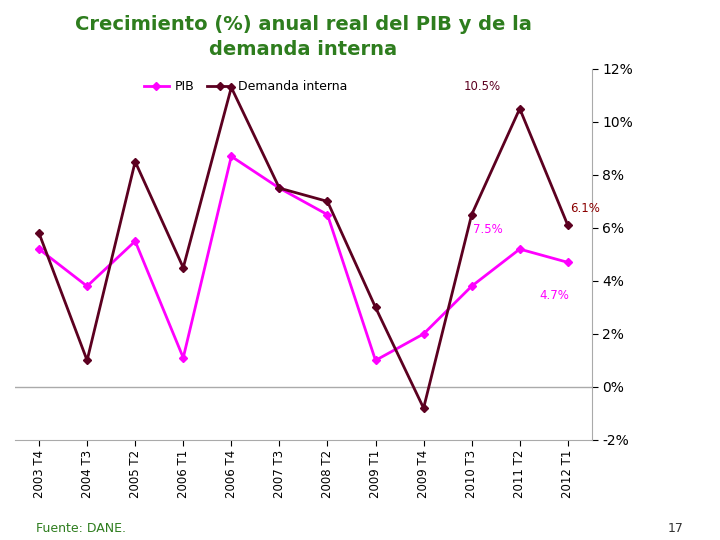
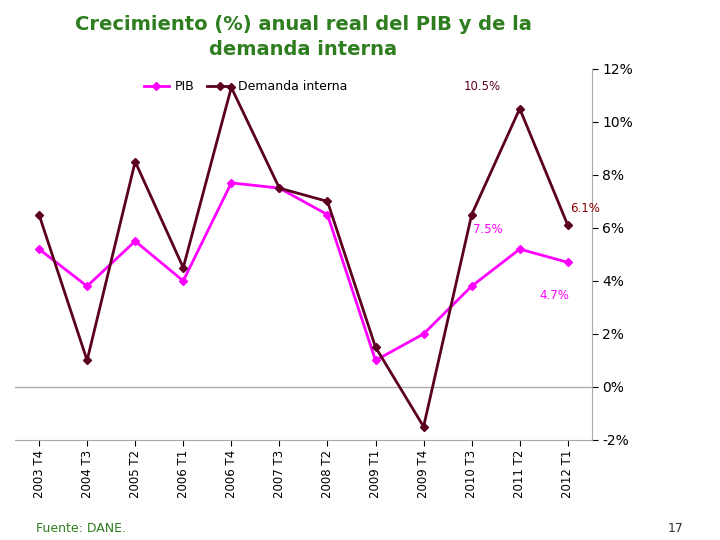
Demanda interna/2003 T4: 5.8% -> 6.5%
PIB/2006 T1: 1.1% -> 4.0%
PIB/2006 T4: 8.7% -> 7.7%
Demanda interna/2009 T1: 3.0% -> 1.5%
Demanda interna/2009 T4: -0.8% -> -1.5%
